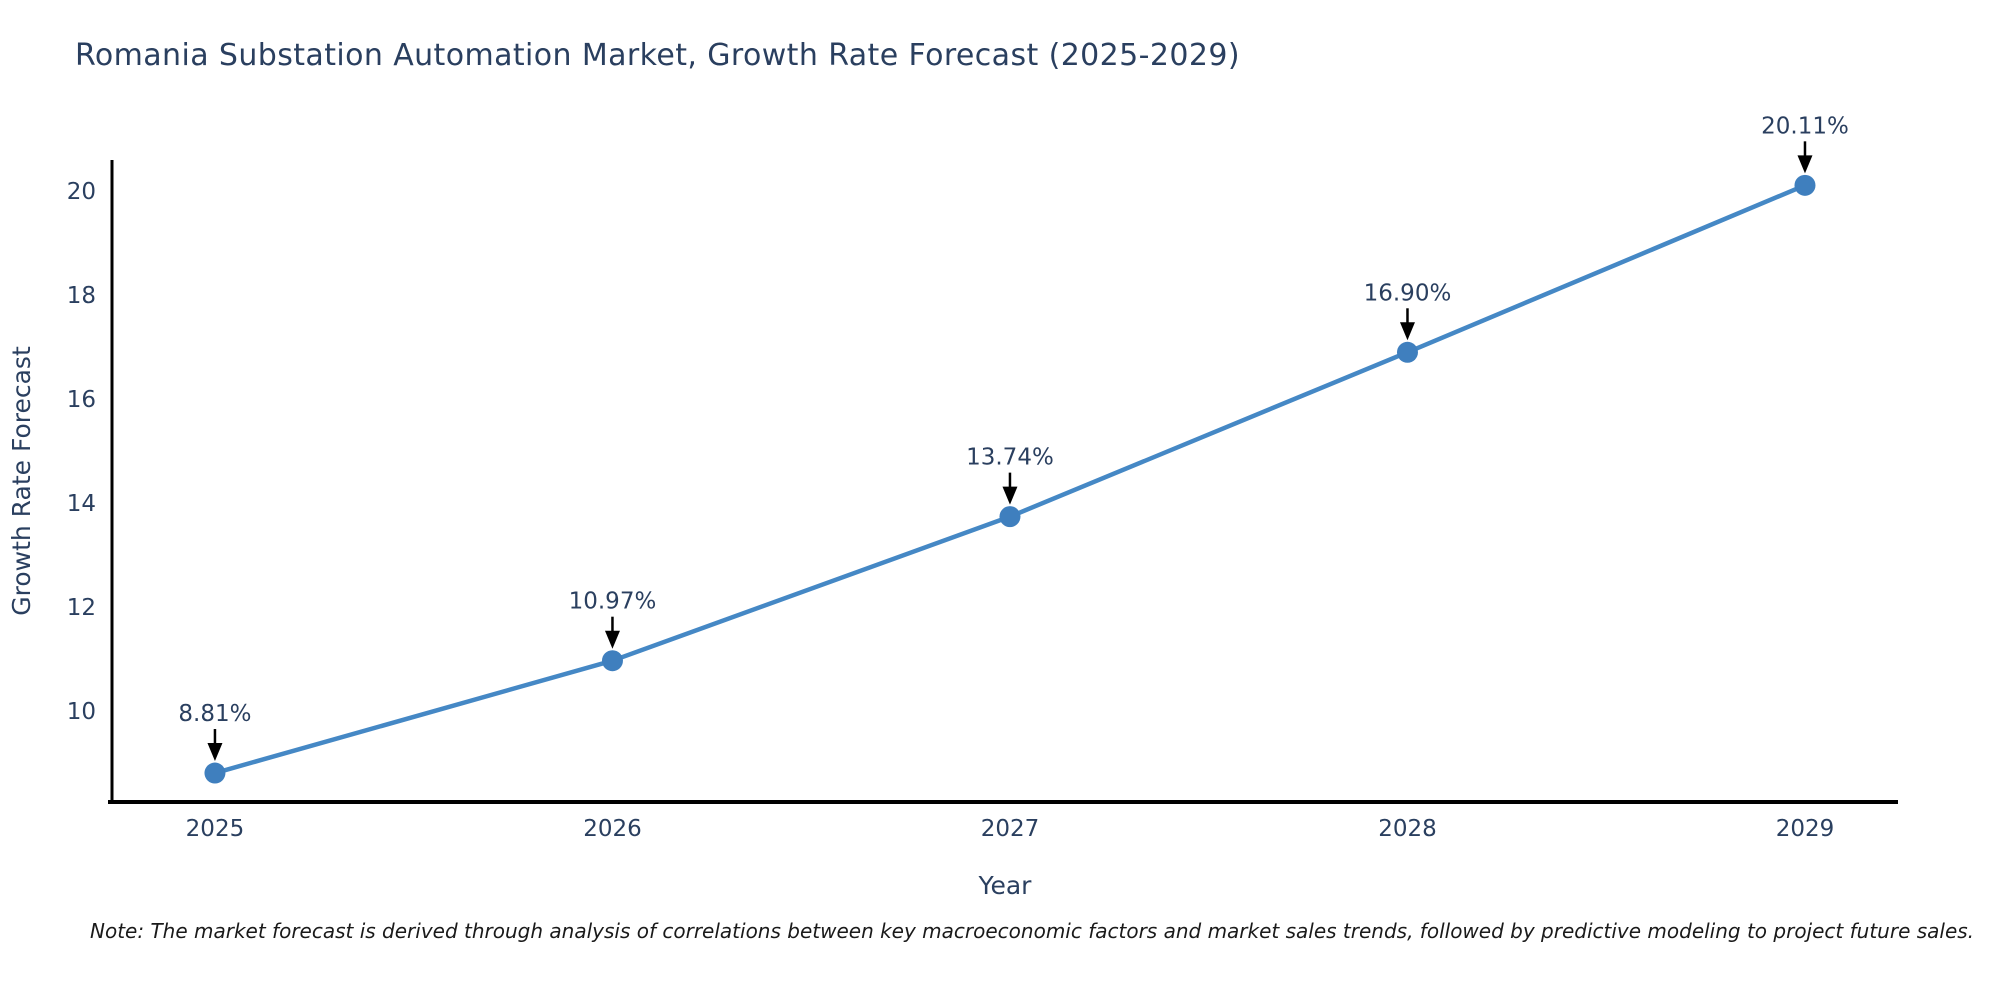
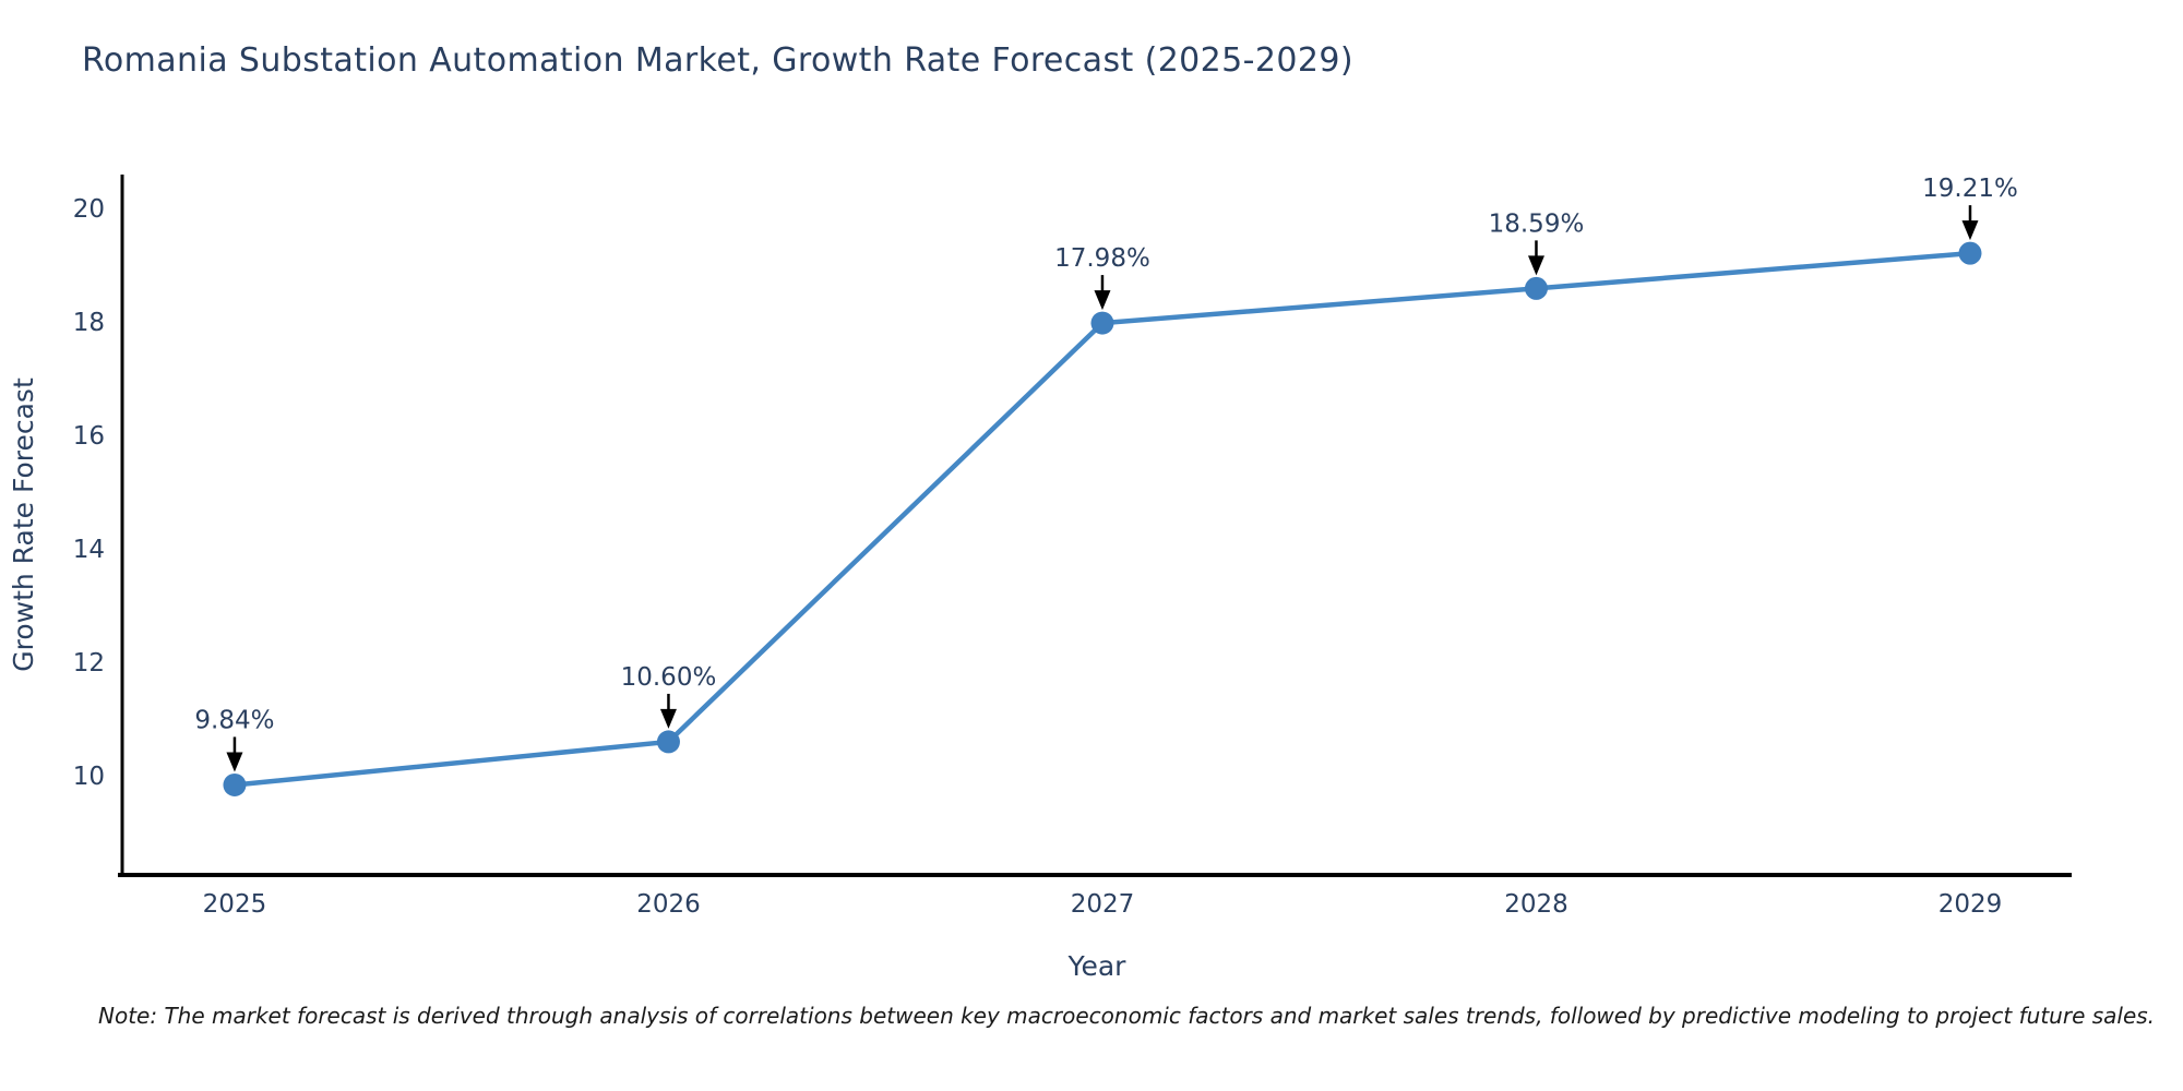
2025: 8.81% -> 9.84%
2026: 10.97% -> 10.60%
2027: 13.74% -> 17.98%
2028: 16.90% -> 18.59%
2029: 20.11% -> 19.21%
